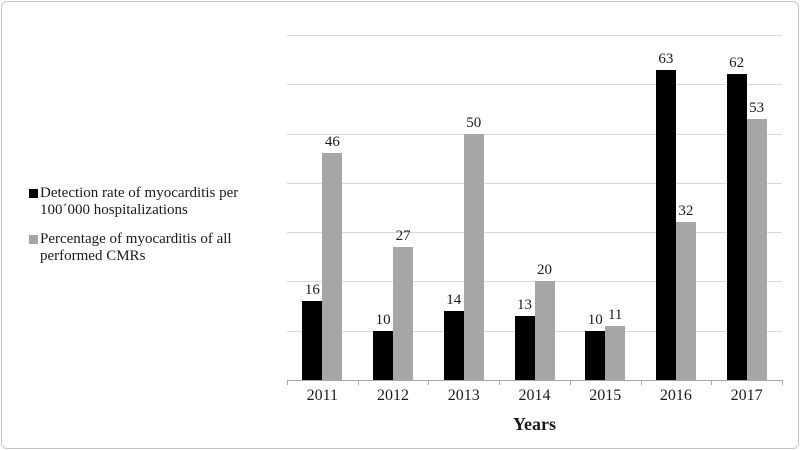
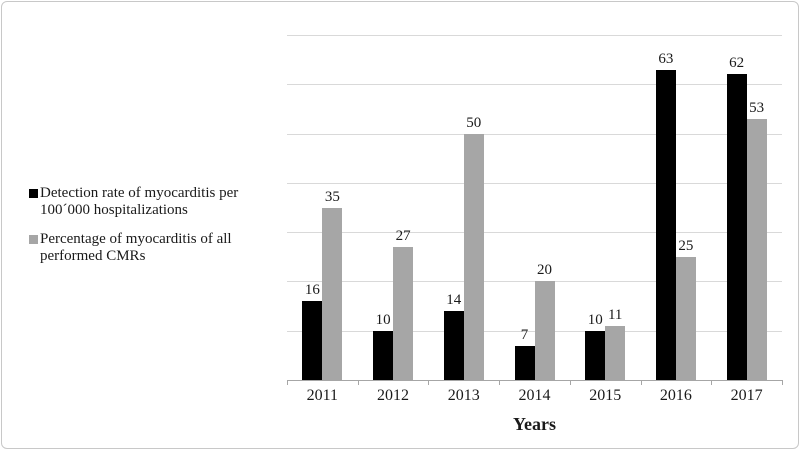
Percentage of myocarditis of all performed CMRs/2011: 46 -> 35
Detection rate of myocarditis per 100´000 hospitalizations/2014: 13 -> 7
Percentage of myocarditis of all performed CMRs/2016: 32 -> 25
